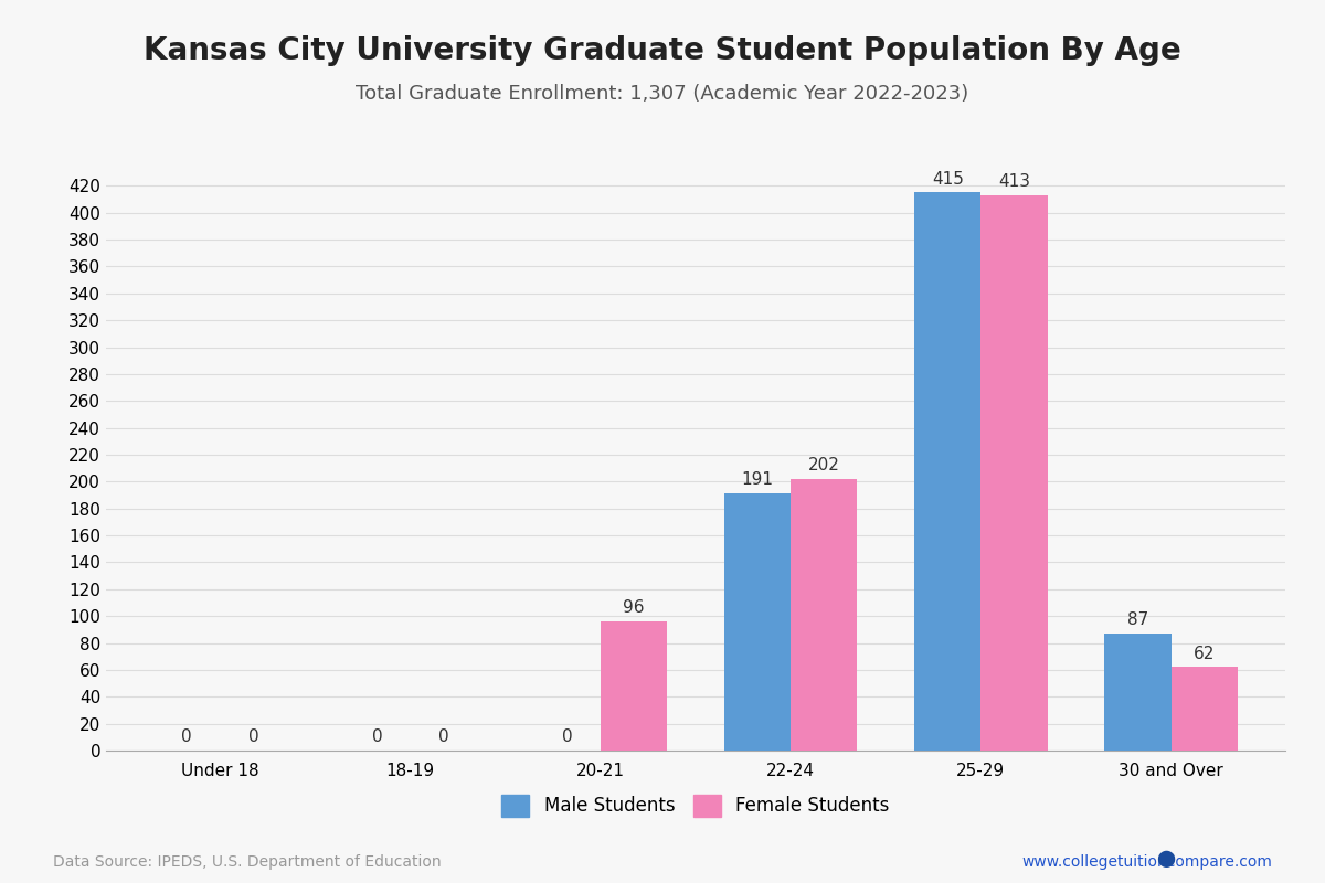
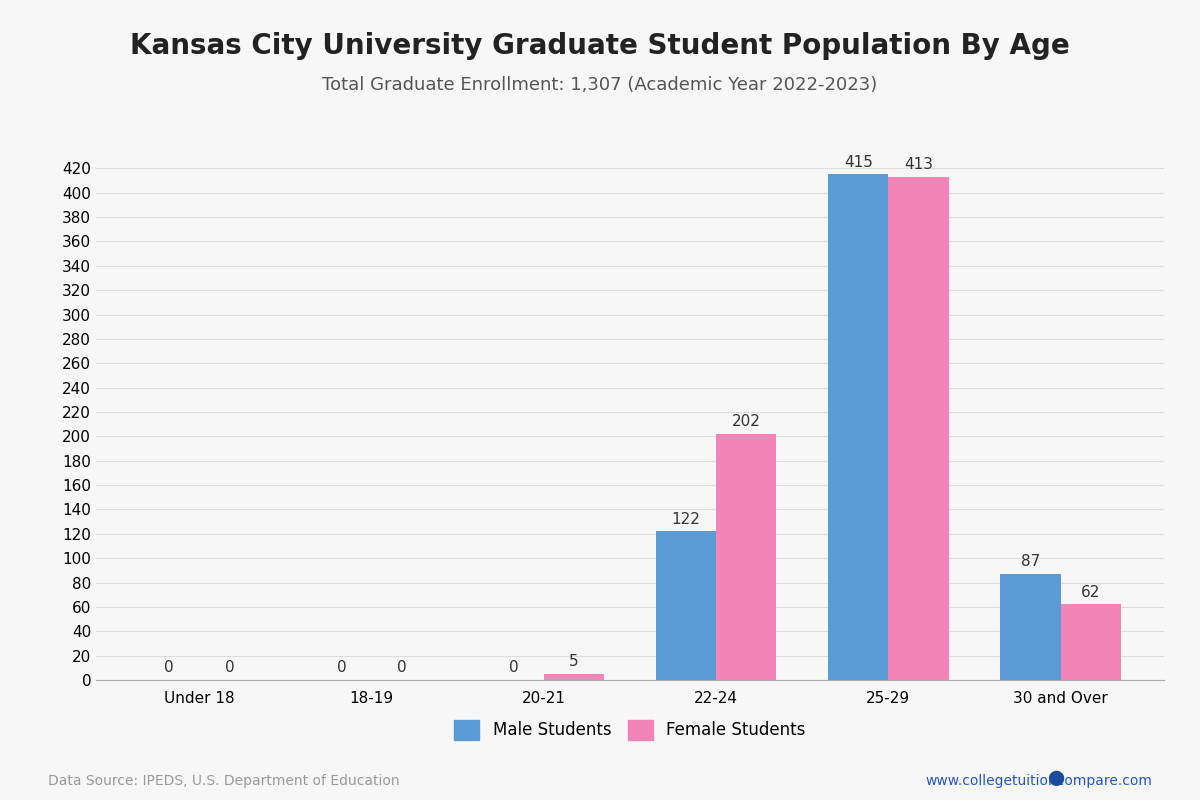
Female Students/20-21: 96 -> 5
Male Students/22-24: 191 -> 122
